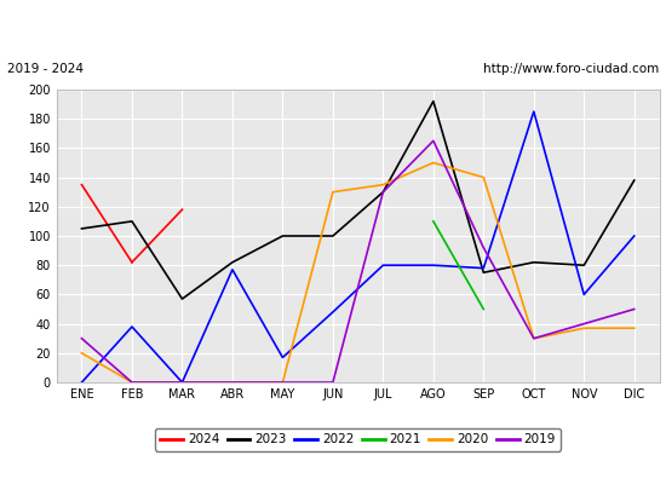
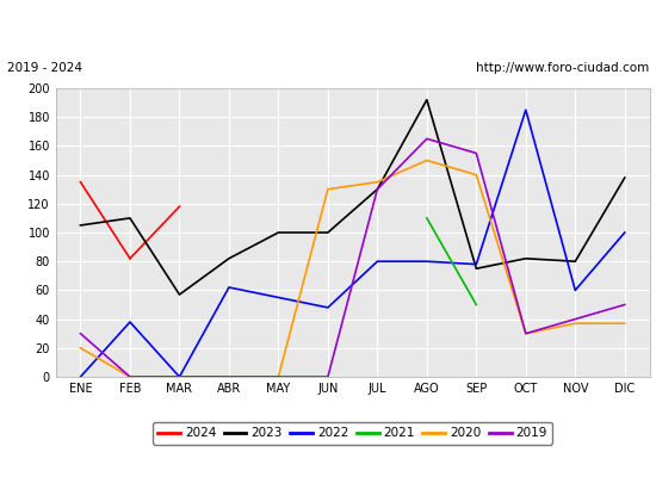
2022/ABR: 77 -> 62
2022/MAY: 17 -> 55
2019/SEP: 92 -> 155
